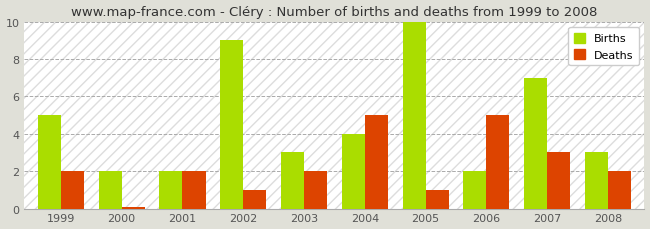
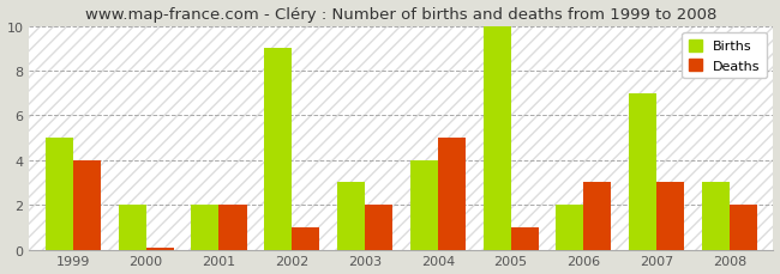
Deaths/1999: 2.0 -> 4.0
Deaths/2006: 5.0 -> 3.0
